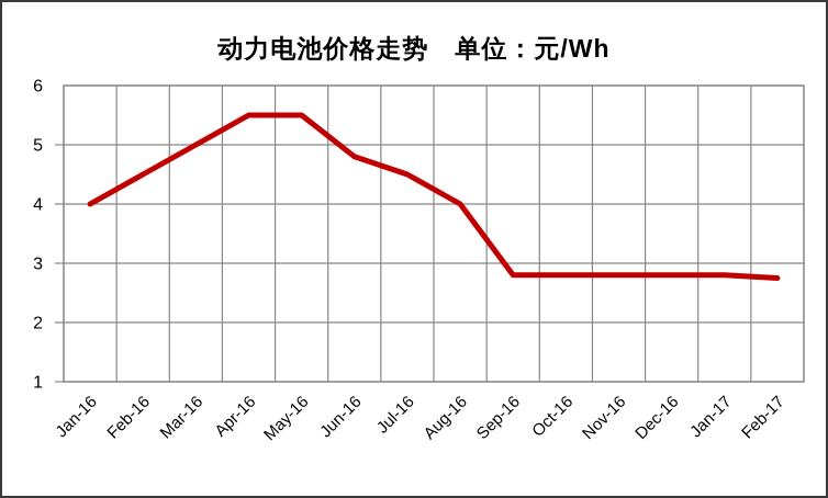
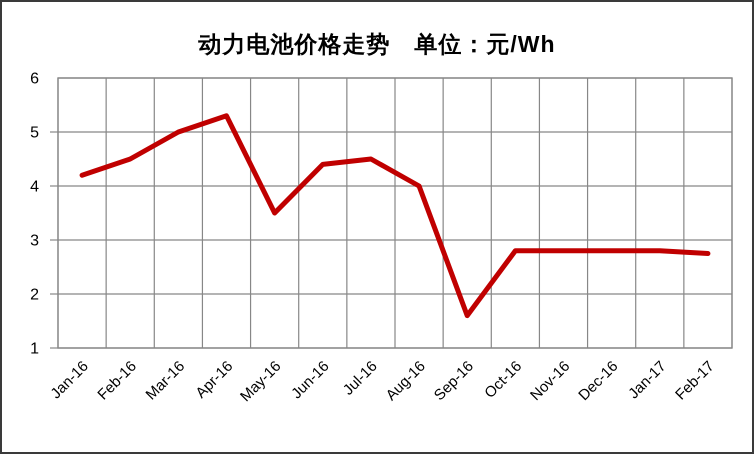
Jan-16: 4.0 -> 4.2
Apr-16: 5.5 -> 5.3
May-16: 5.5 -> 3.5
Jun-16: 4.8 -> 4.4
Sep-16: 2.8 -> 1.6
